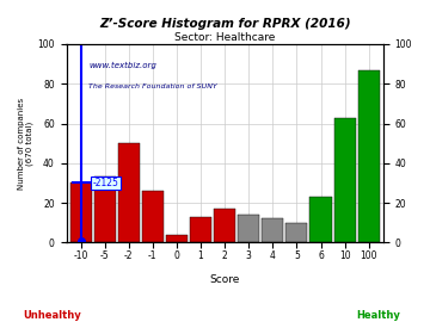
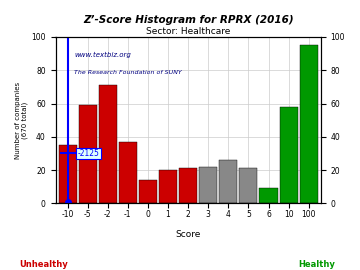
-10: 30 -> 35
-5: 33 -> 59
-2: 50 -> 71
-1: 26 -> 37
0: 4 -> 14
1: 13 -> 20
2: 17 -> 21
3: 14 -> 22
4: 12 -> 26
5: 10 -> 21
6: 23 -> 9
10: 63 -> 58
100: 87 -> 95
